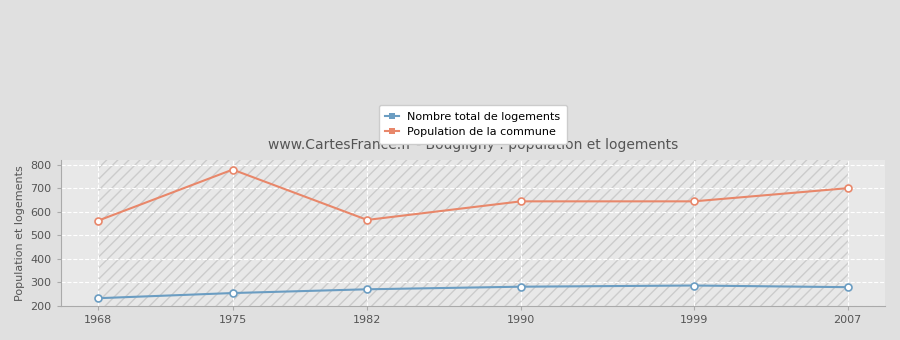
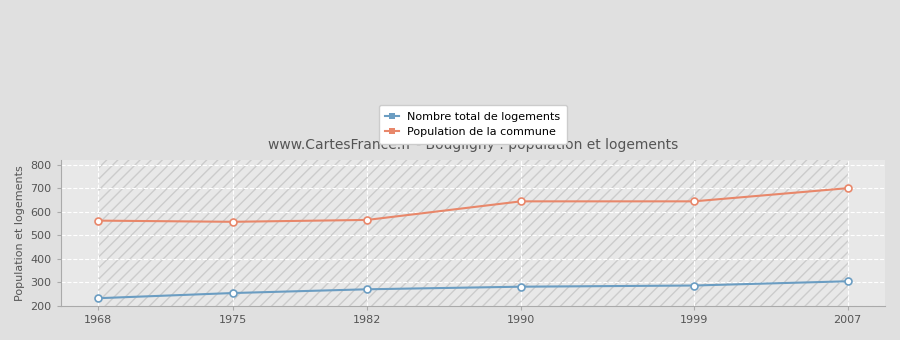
Population de la commune/1975: 780 -> 558
Nombre total de logements/2007: 280 -> 305
